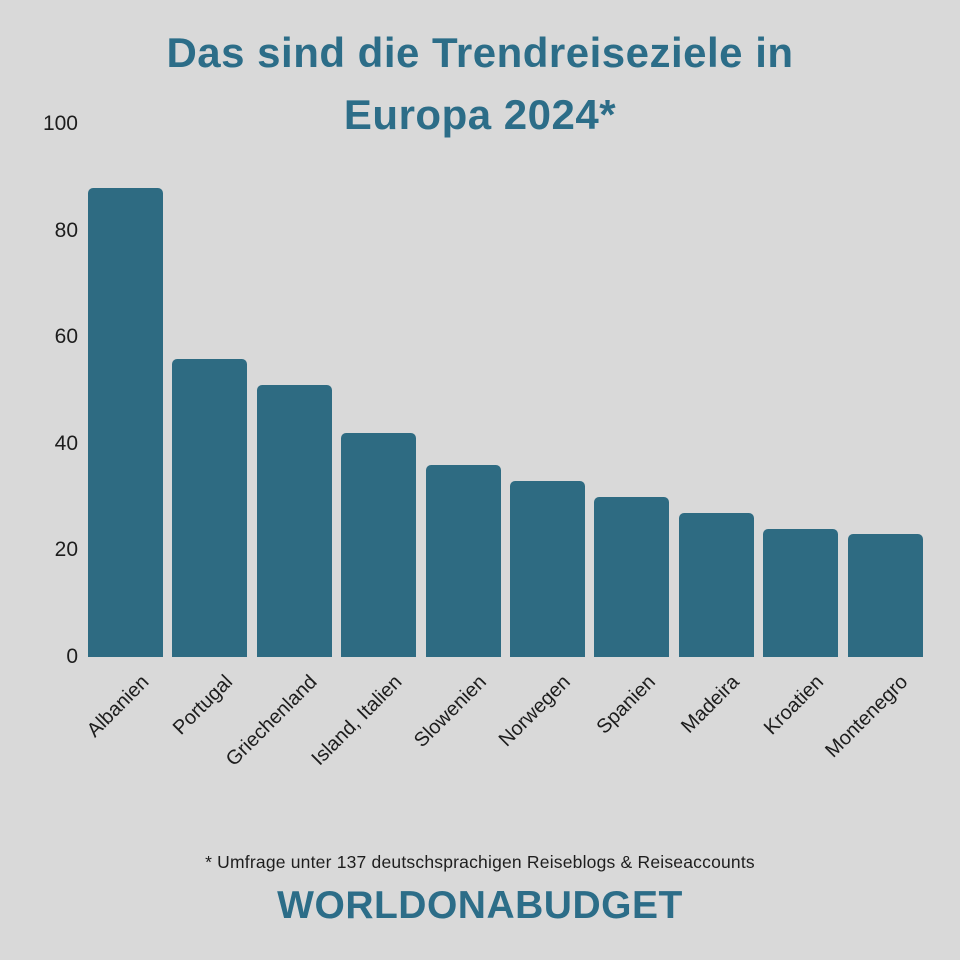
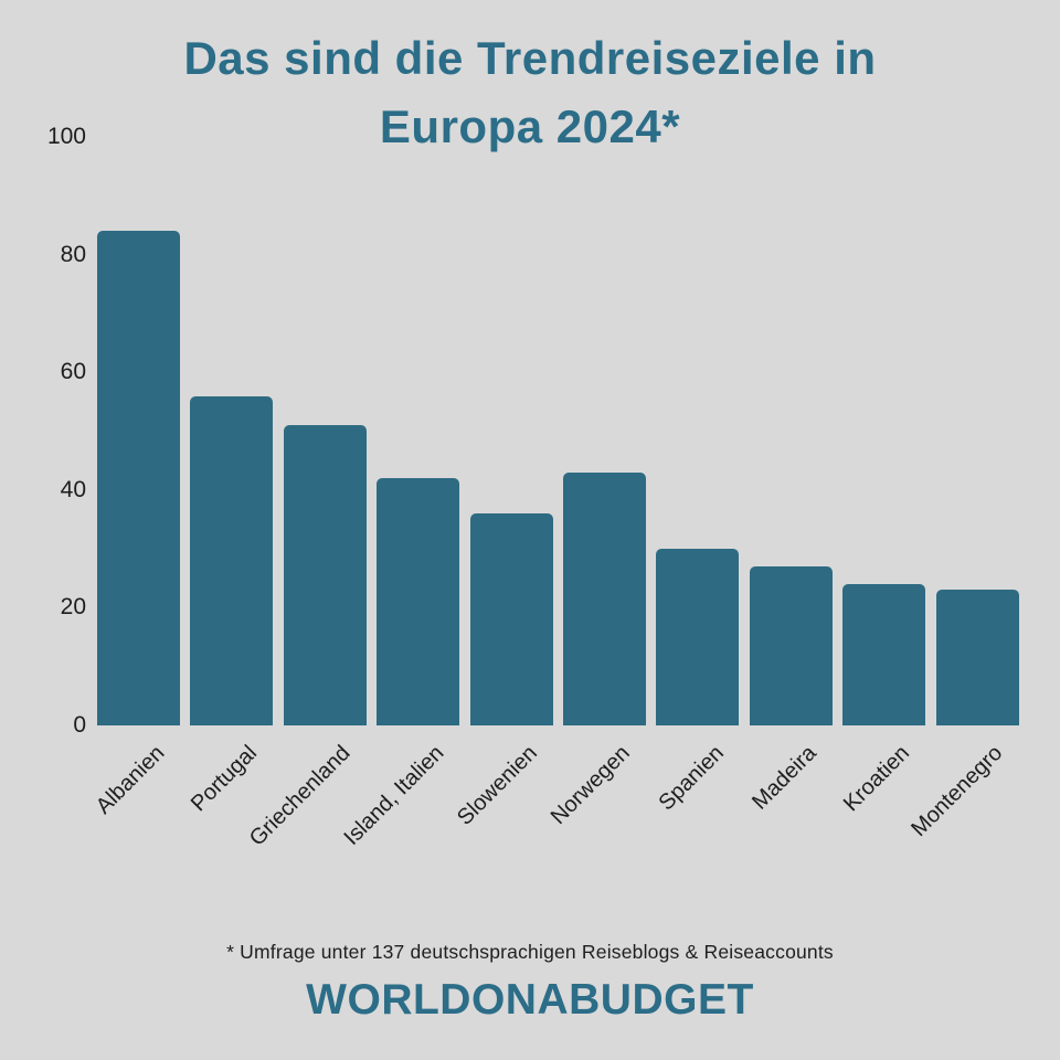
Albanien: 88 -> 84
Norwegen: 33 -> 43
